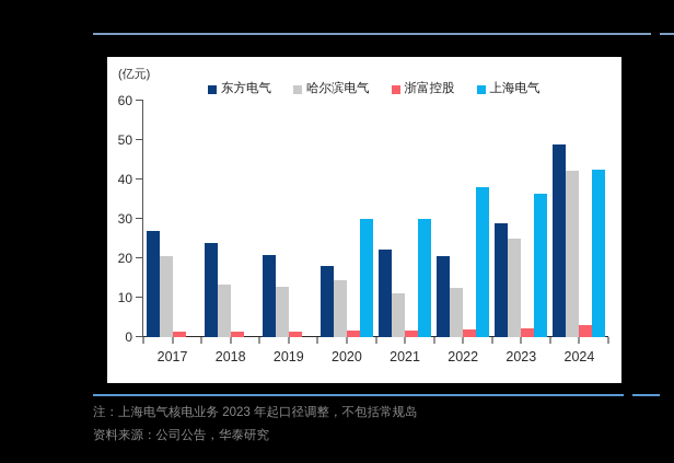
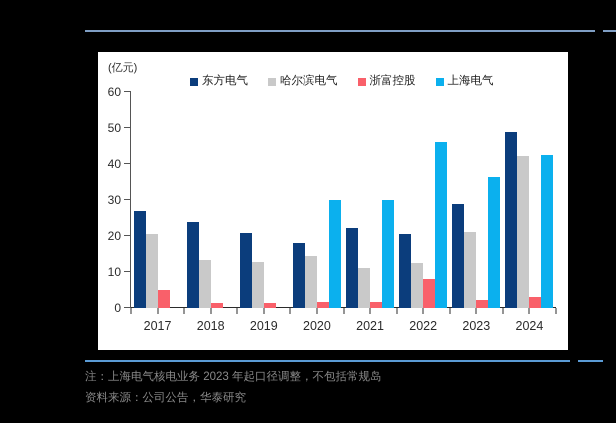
浙富控股/2017: 2 -> 5
浙富控股/2022: 2 -> 8
上海电气/2022: 38 -> 46
哈尔滨电气/2023: 25 -> 21
